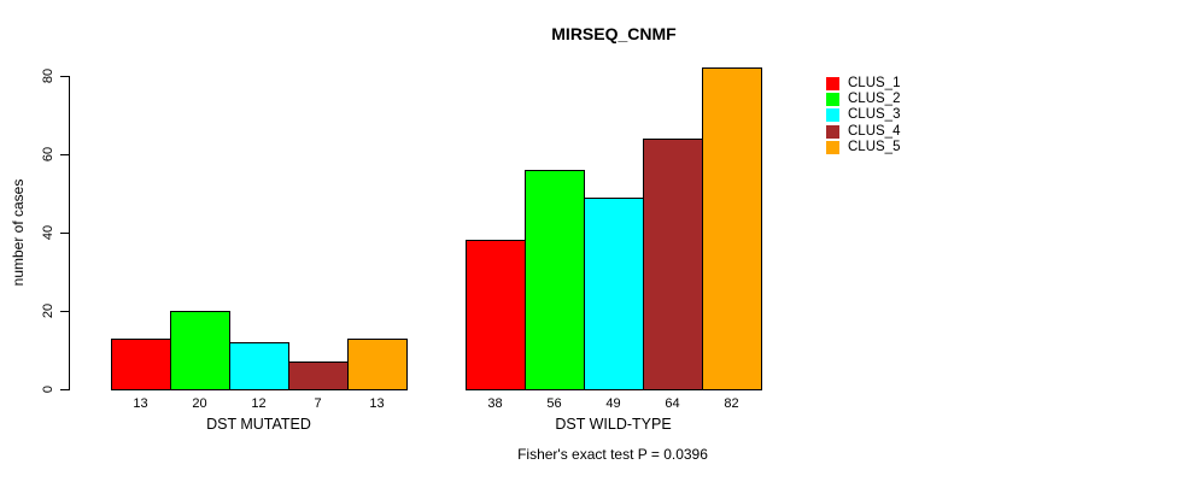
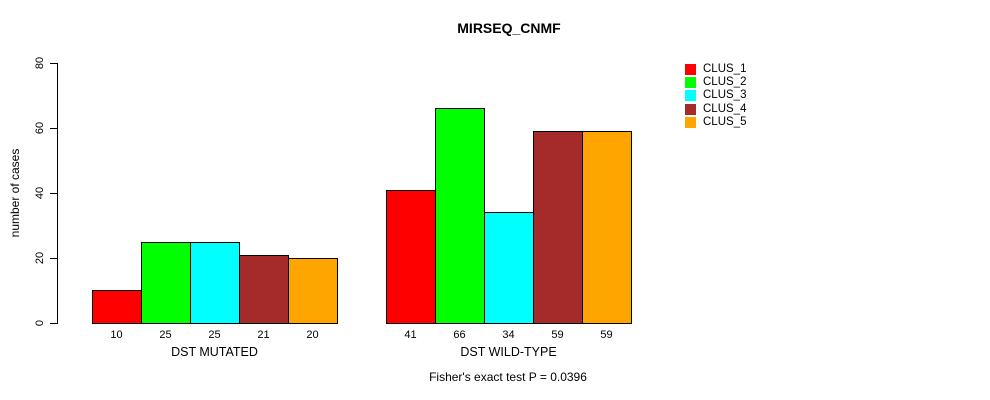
CLUS_1/DST MUTATED: 13 -> 10
CLUS_2/DST MUTATED: 20 -> 25
CLUS_3/DST MUTATED: 12 -> 25
CLUS_4/DST MUTATED: 7 -> 21
CLUS_5/DST MUTATED: 13 -> 20
CLUS_1/DST WILD-TYPE: 38 -> 41
CLUS_2/DST WILD-TYPE: 56 -> 66
CLUS_3/DST WILD-TYPE: 49 -> 34
CLUS_4/DST WILD-TYPE: 64 -> 59
CLUS_5/DST WILD-TYPE: 82 -> 59
